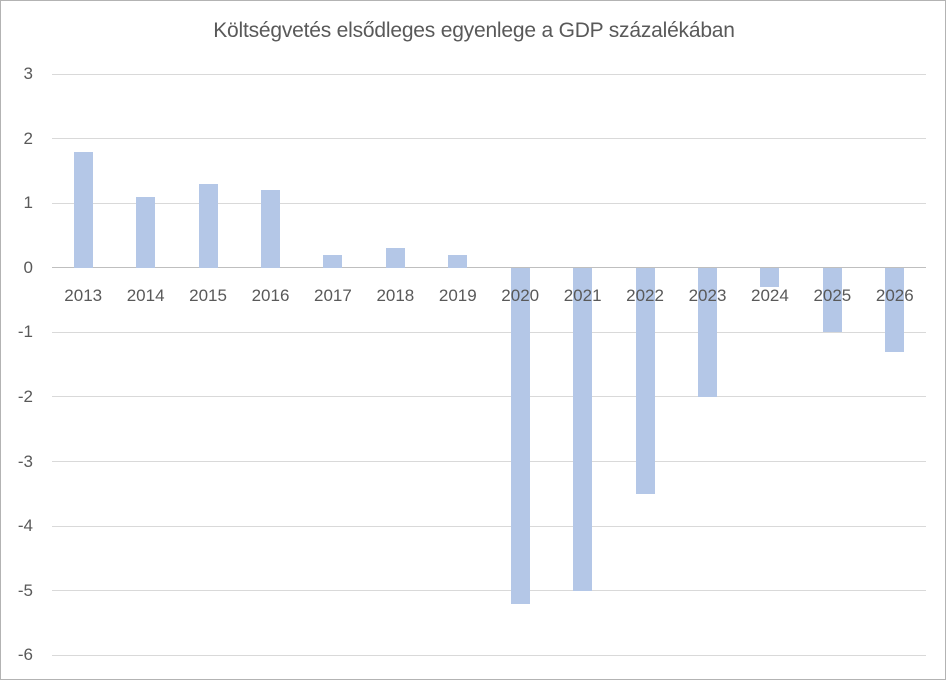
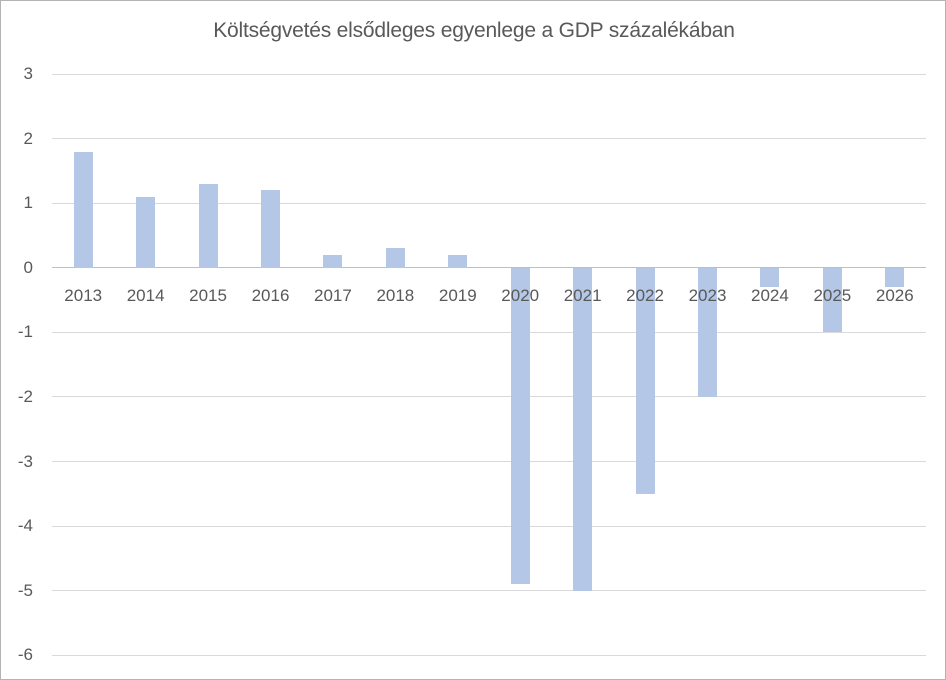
2020: -5.2 -> -4.9
2026: -1.3 -> -0.3
